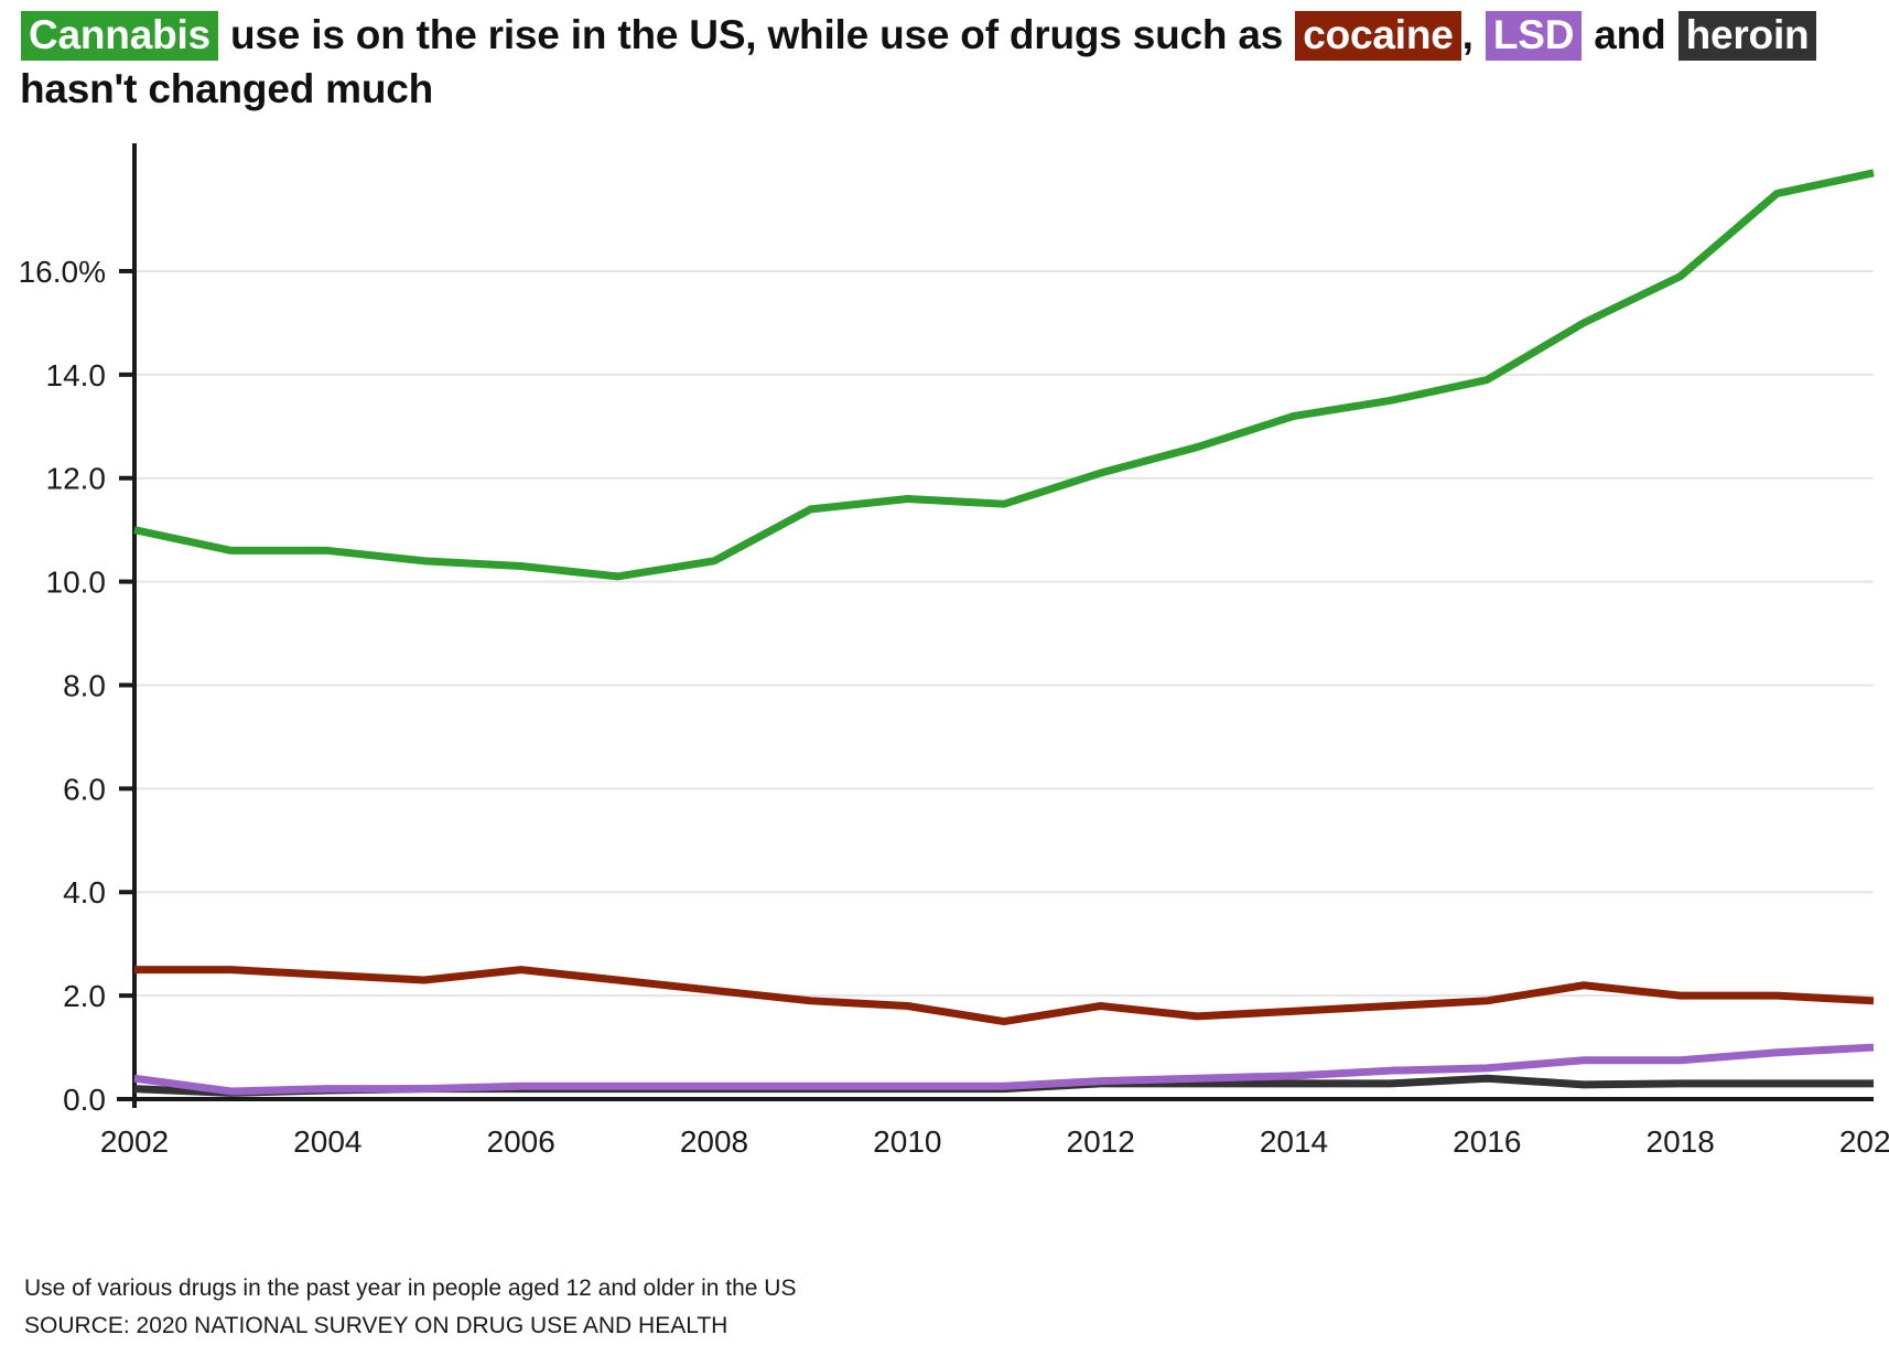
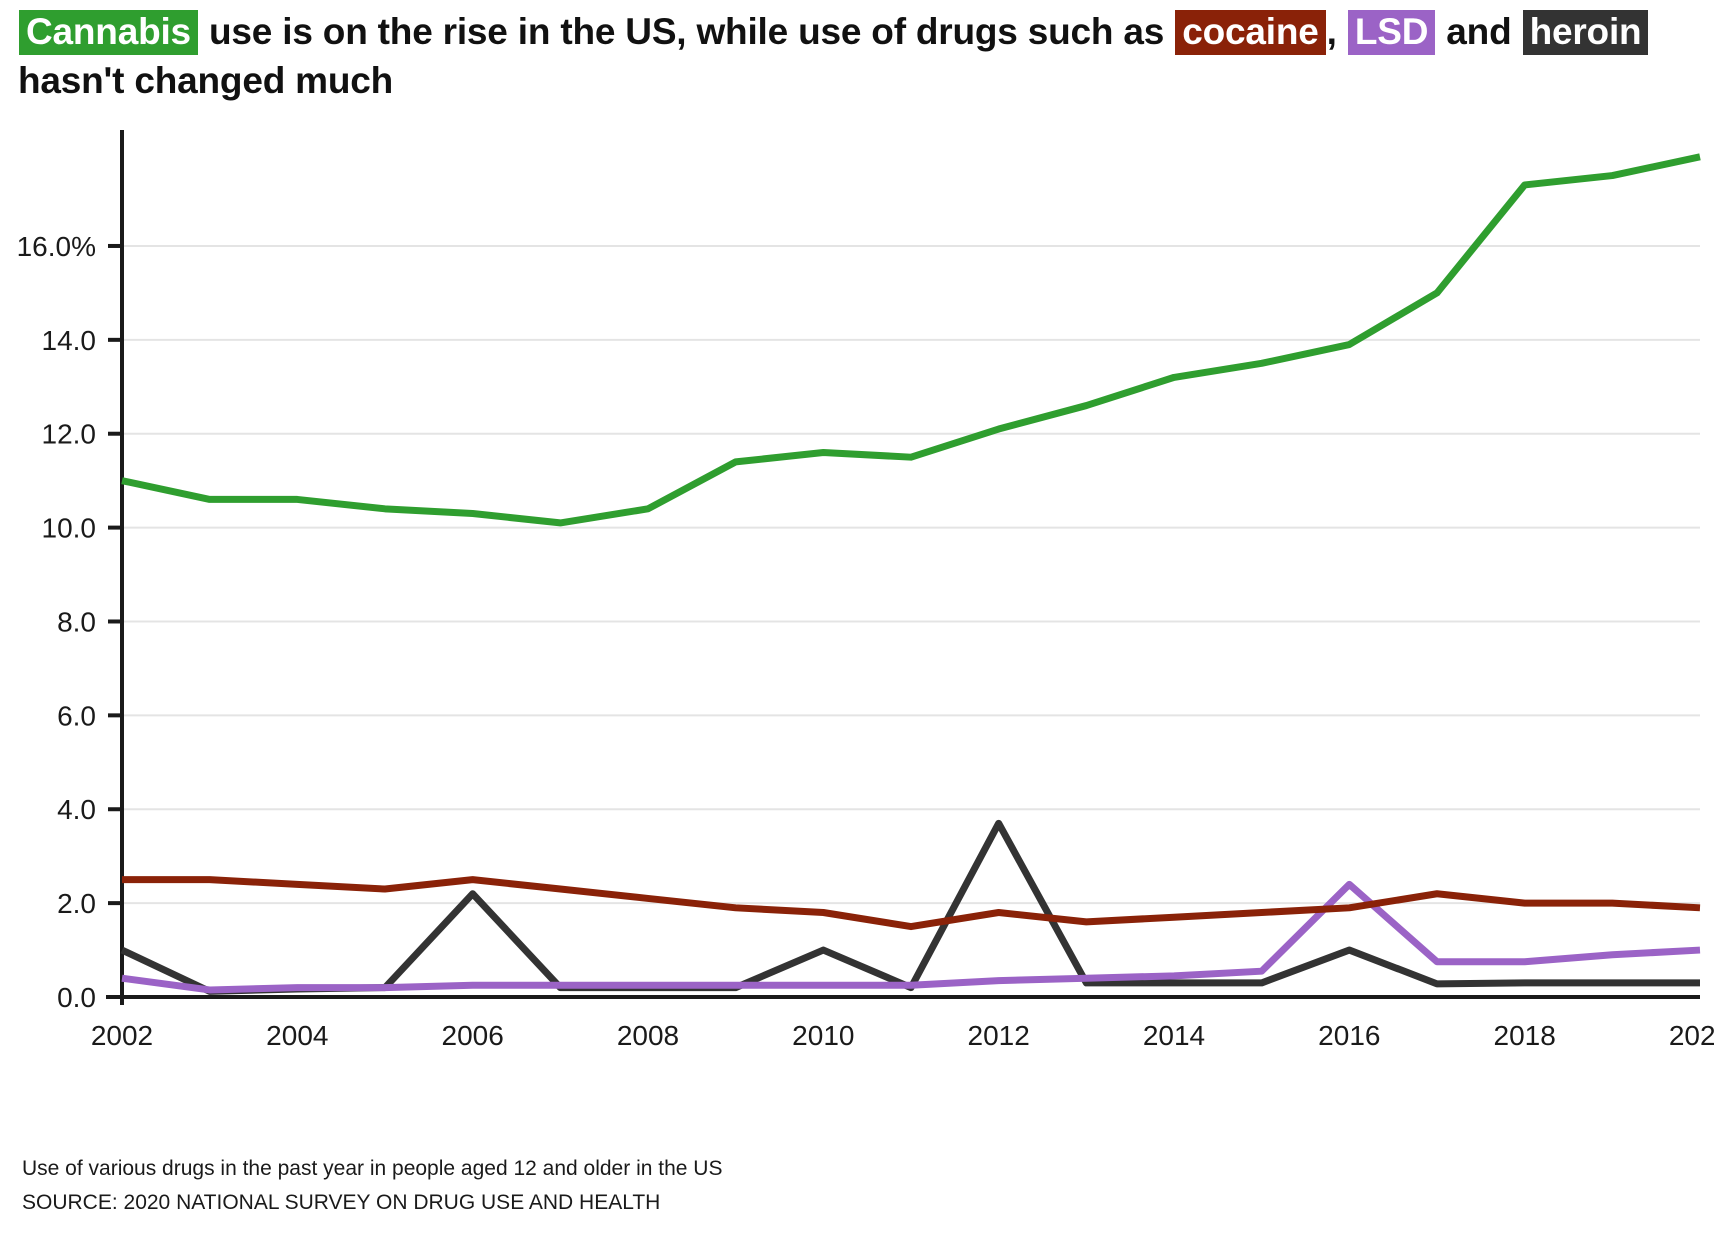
heroin/2002: 0.2% -> 1.0%
heroin/2006: 0.2% -> 2.2%
heroin/2010: 0.2% -> 1.0%
heroin/2012: 0.3% -> 3.7%
LSD/2016: 0.6% -> 2.4%
heroin/2016: 0.4% -> 1.0%
Cannabis/2018: 15.9% -> 17.3%
